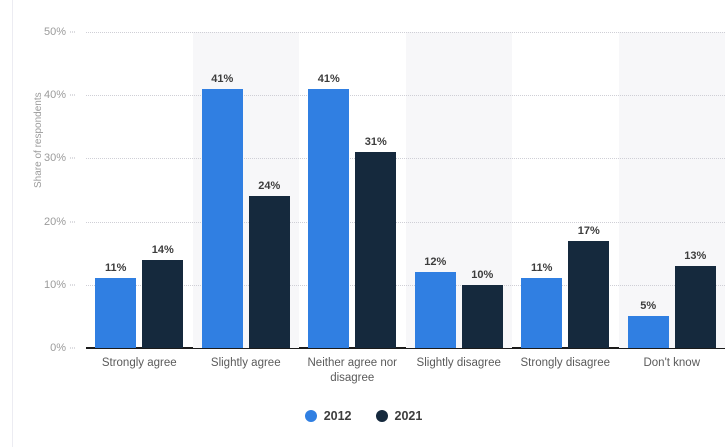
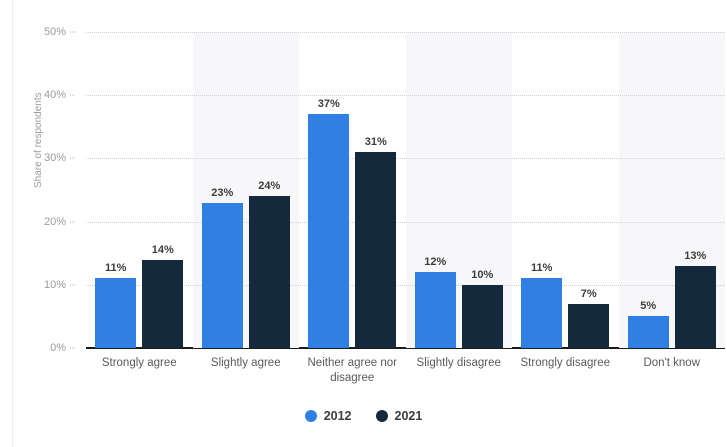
2012/Slightly agree: 41% -> 23%
2012/Neither agree nor disagree: 41% -> 37%
2021/Strongly disagree: 17% -> 7%
